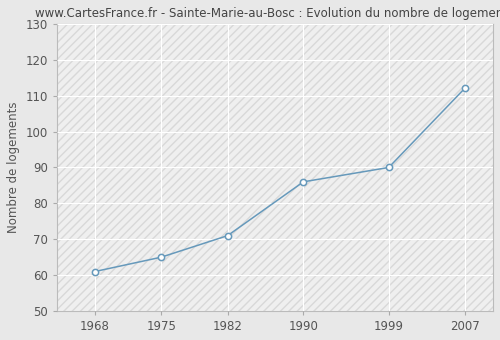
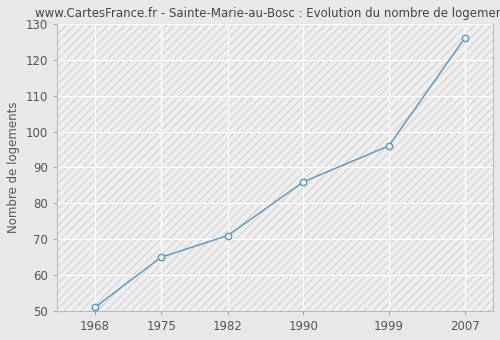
1968: 61 -> 51
1999: 90 -> 96
2007: 112 -> 126
